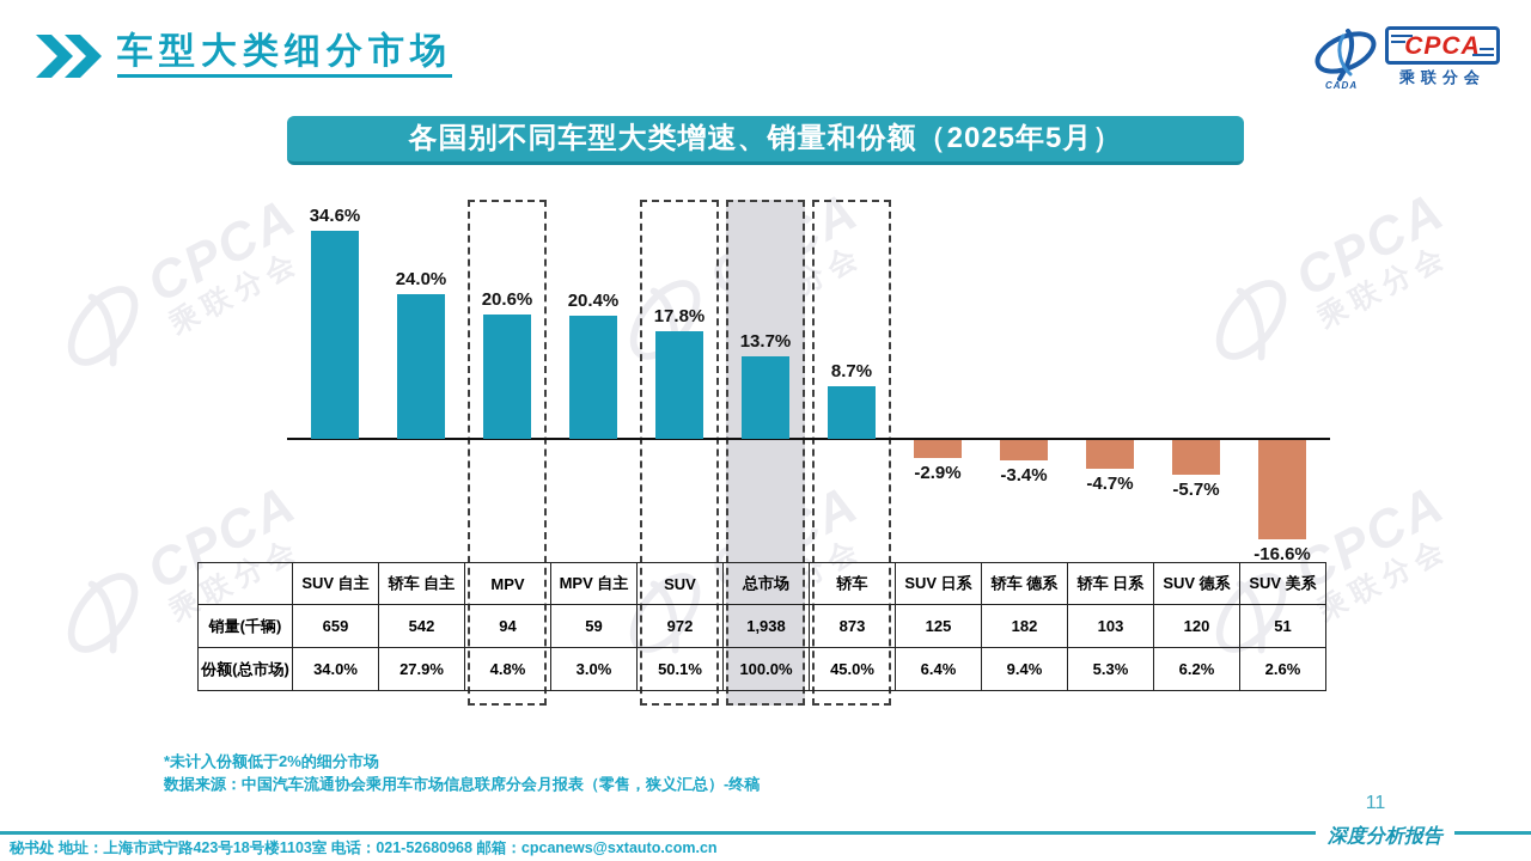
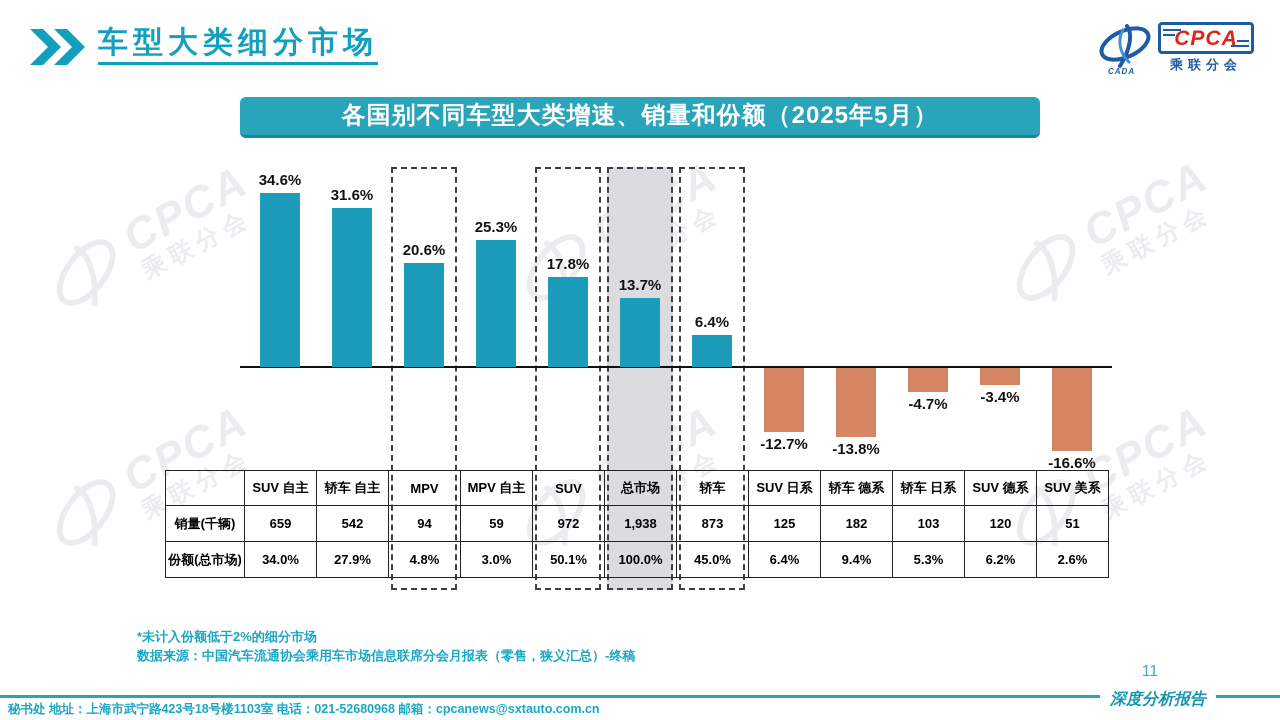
轿车 自主: 24.0% -> 31.6%
MPV 自主: 20.4% -> 25.3%
轿车: 8.7% -> 6.4%
SUV 日系: -2.9% -> -12.7%
轿车 德系: -3.4% -> -13.8%
SUV 德系: -5.7% -> -3.4%
